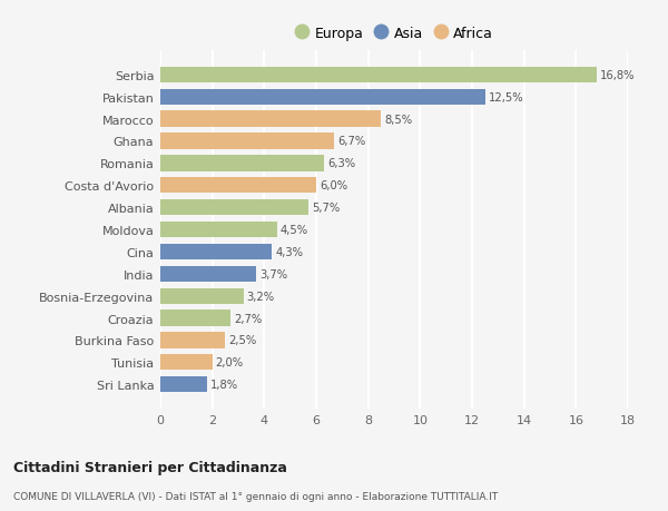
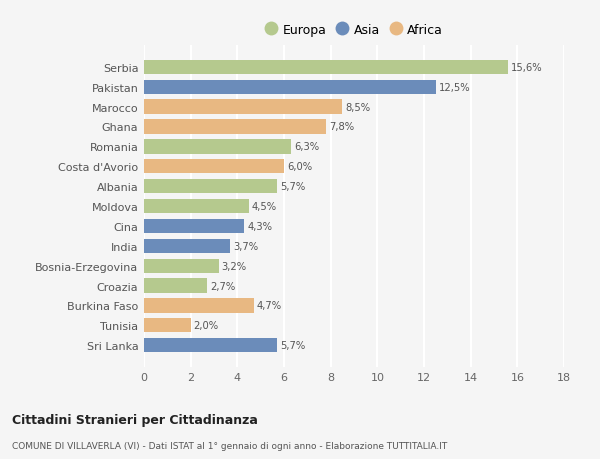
Serbia: 16,8% -> 15,6%
Ghana: 6,7% -> 7,8%
Burkina Faso: 2,5% -> 4,7%
Sri Lanka: 1,8% -> 5,7%
